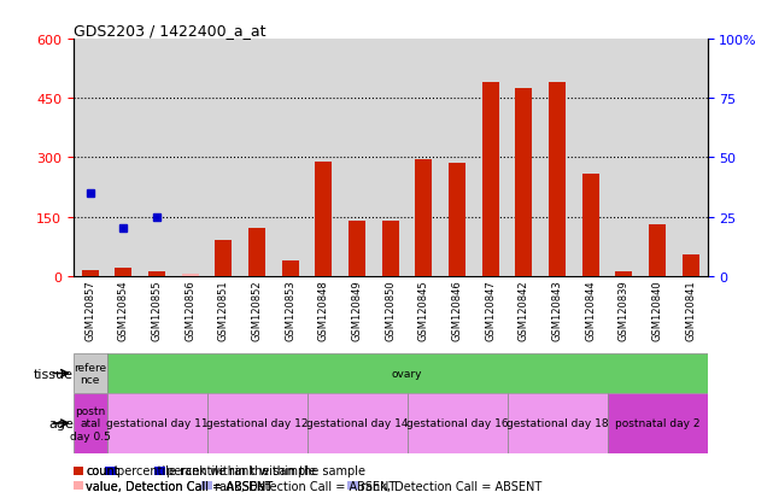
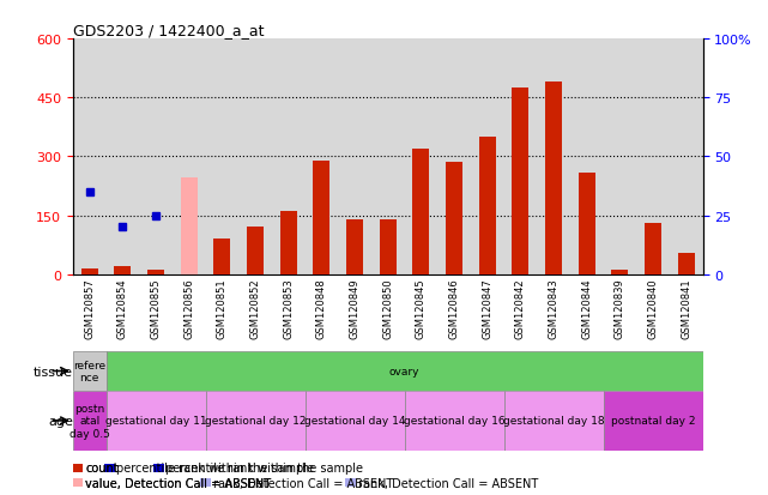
GSM120856: 5 -> 245
GSM120853: 40 -> 160
GSM120845: 295 -> 320
GSM120847: 490 -> 350
